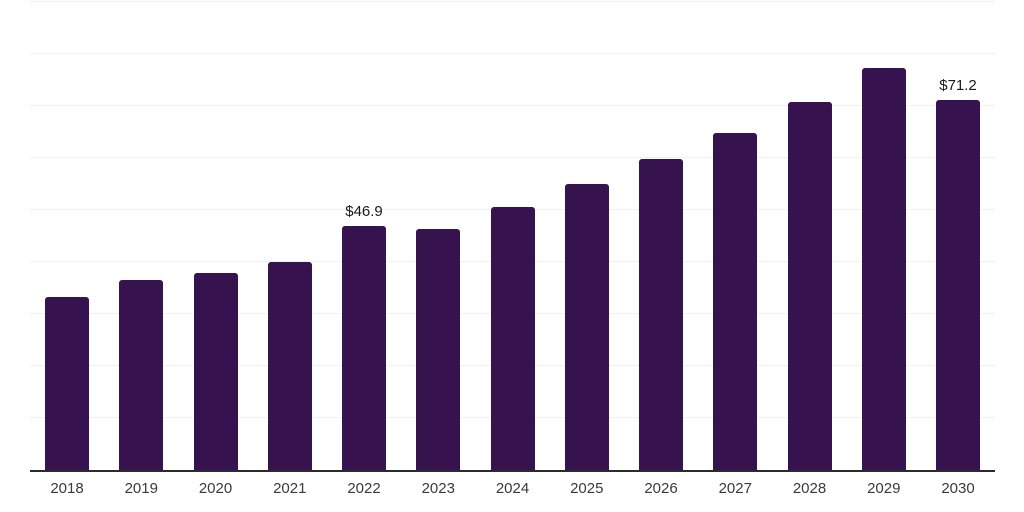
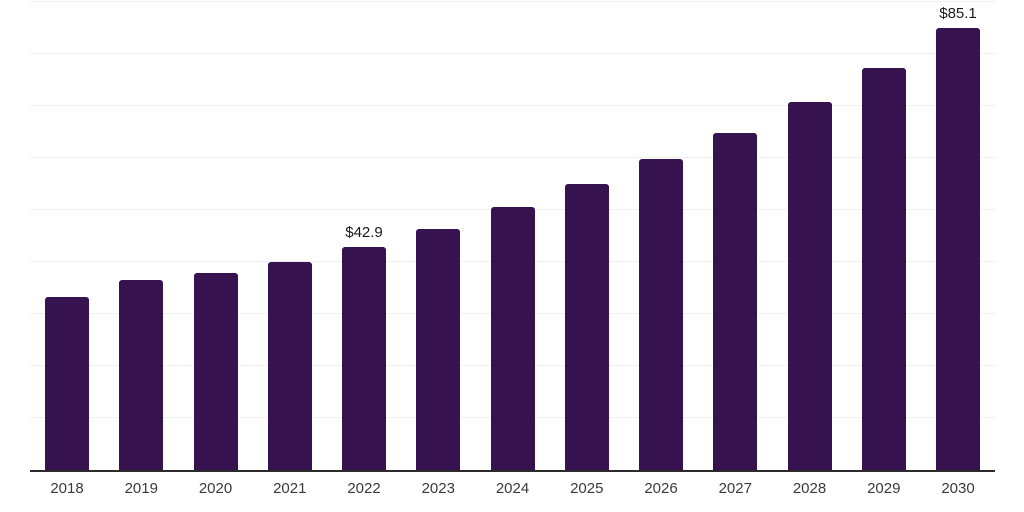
2022: $46.9 -> $42.9
2030: $71.2 -> $85.1
